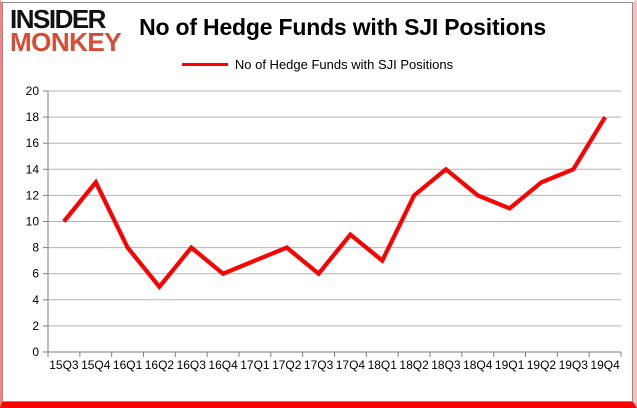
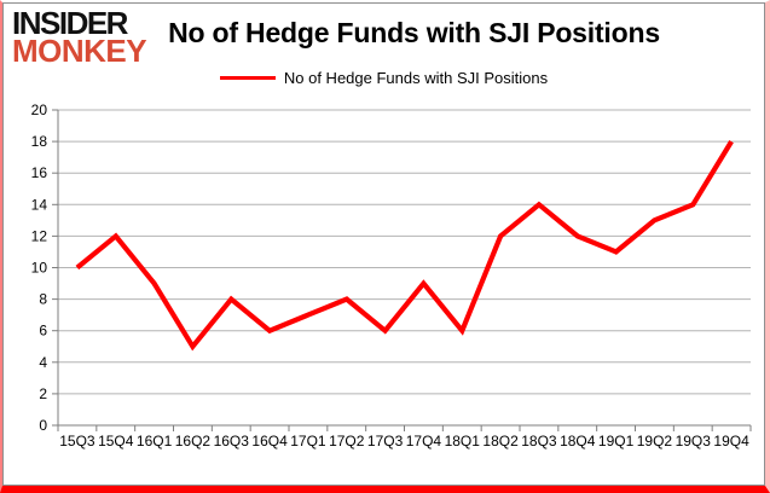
15Q4: 13 -> 12
16Q1: 8 -> 9
18Q1: 7 -> 6
